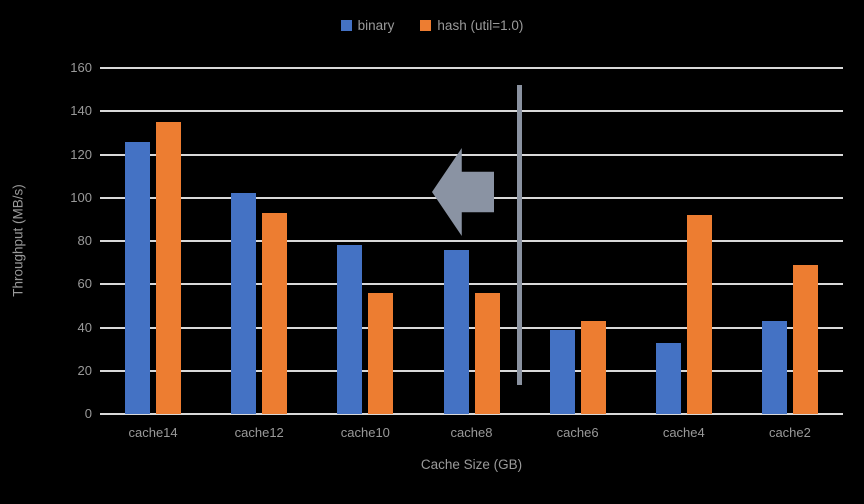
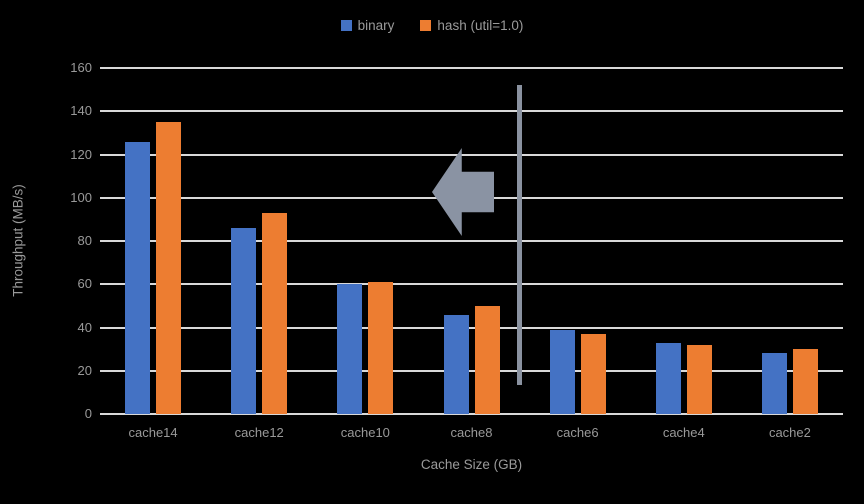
binary/cache12: 102 -> 86
binary/cache10: 78 -> 60
hash (util=1.0)/cache10: 56 -> 61
binary/cache8: 76 -> 46
hash (util=1.0)/cache8: 56 -> 50
hash (util=1.0)/cache6: 43 -> 37
hash (util=1.0)/cache4: 92 -> 32
binary/cache2: 43 -> 28
hash (util=1.0)/cache2: 69 -> 30
